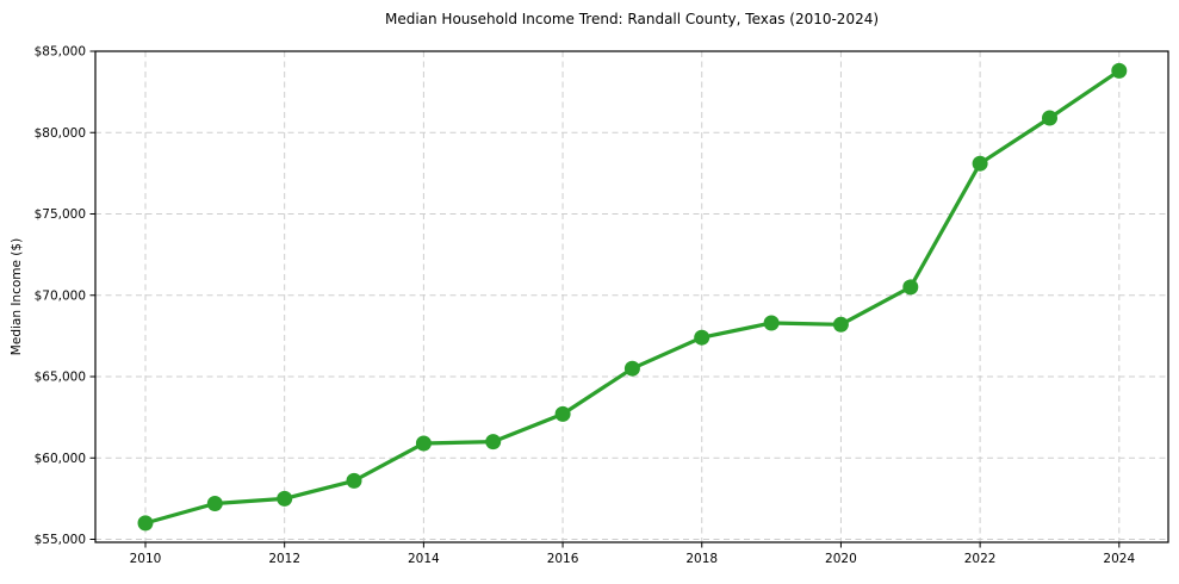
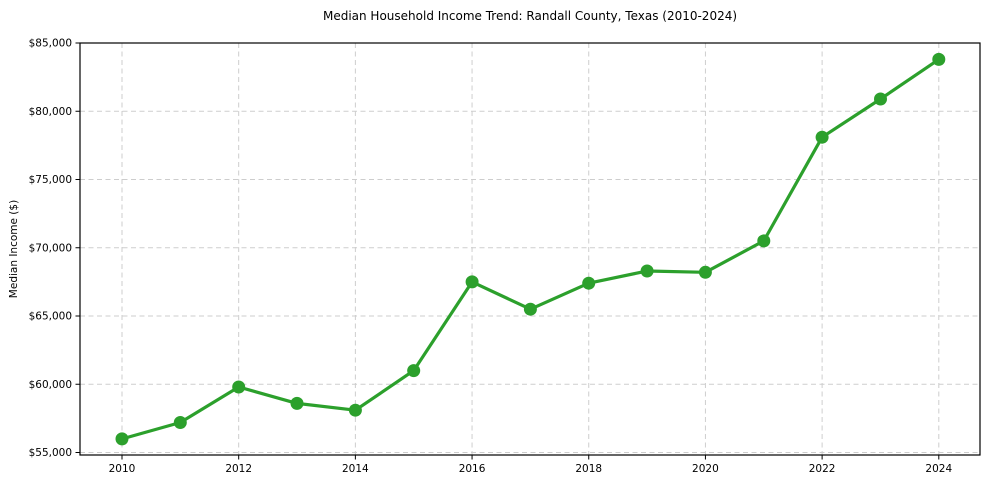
2012: $57500 -> $59800
2014: $60900 -> $58100
2016: $62700 -> $67500
